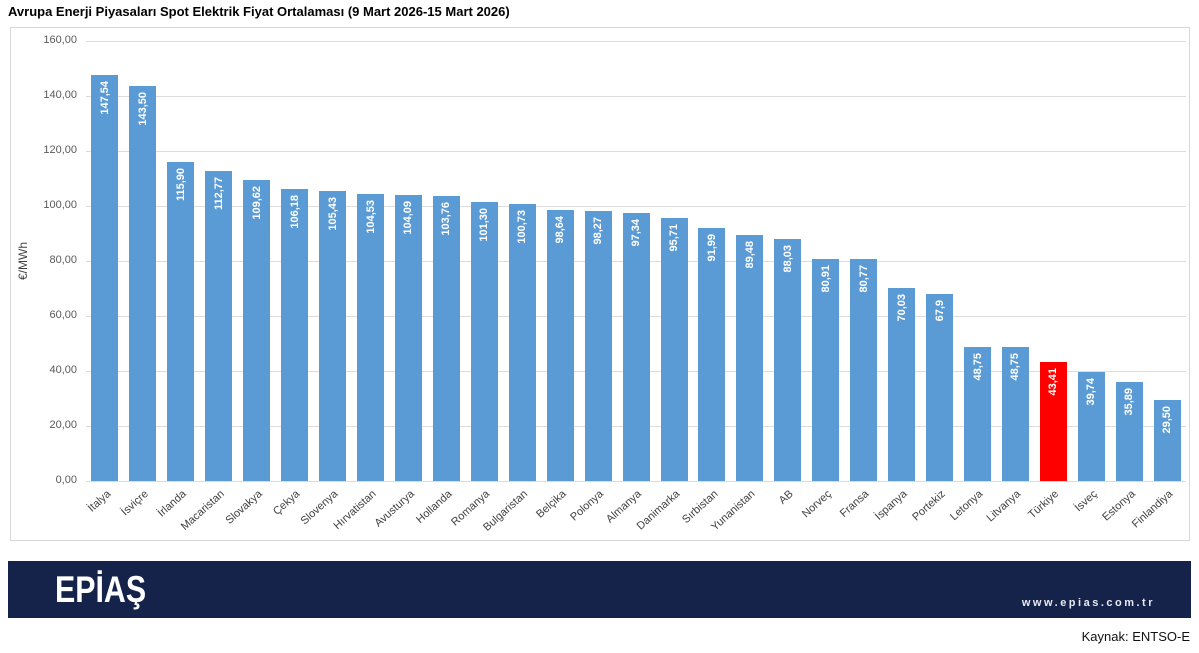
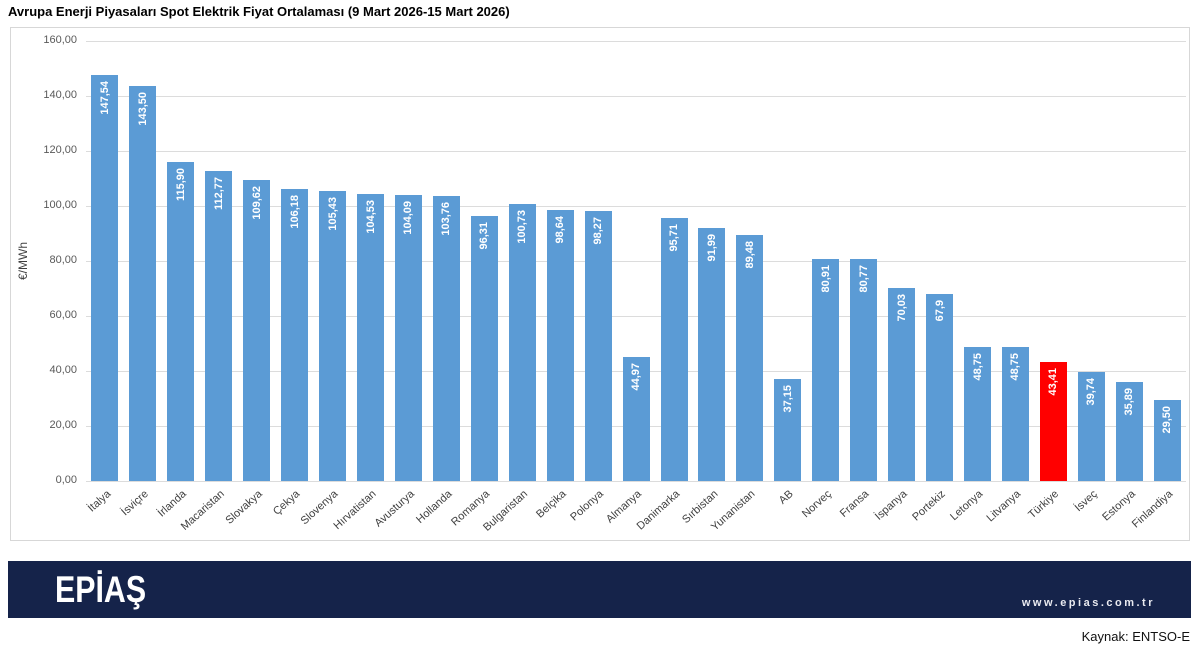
Romanya: 101,30 -> 96,31
Almanya: 97,34 -> 44,97
AB: 88,03 -> 37,15
